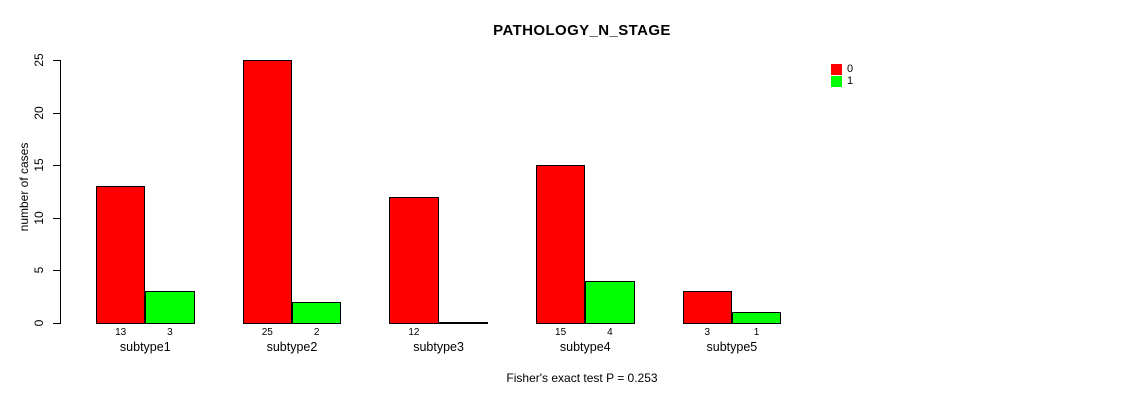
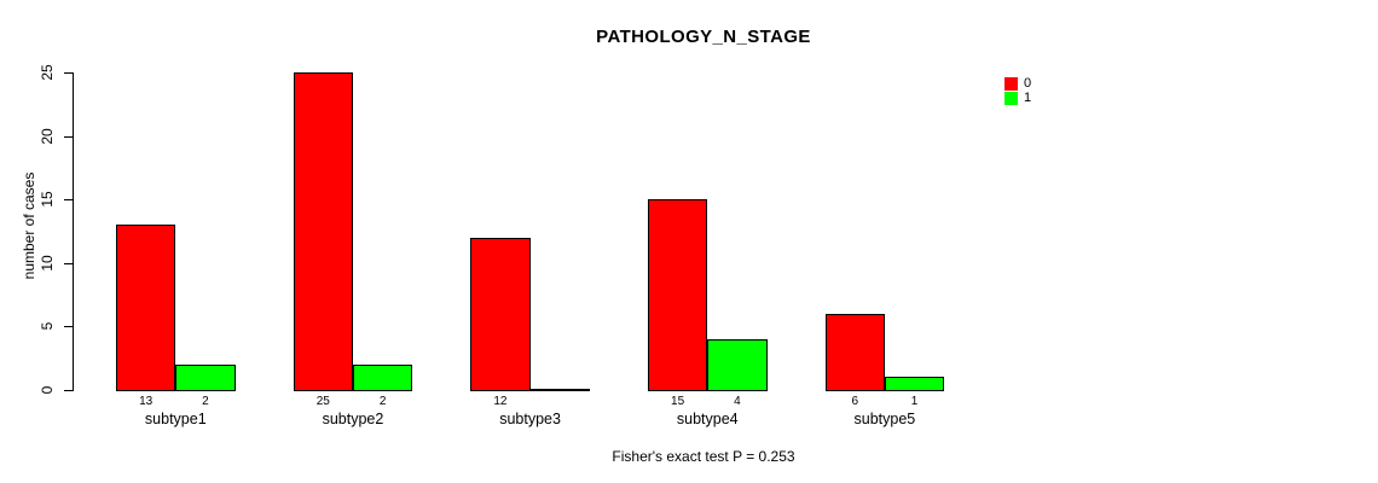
1/subtype1: 3 -> 2
0/subtype5: 3 -> 6
